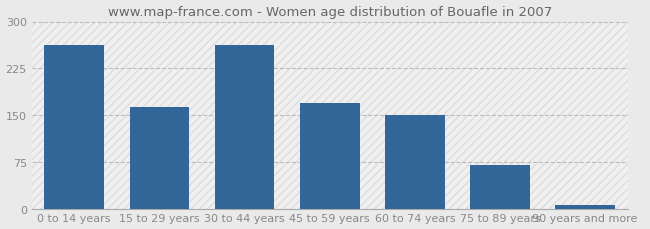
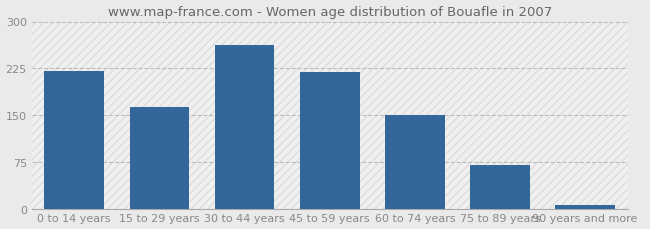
0 to 14 years: 262 -> 220
45 to 59 years: 170 -> 219
